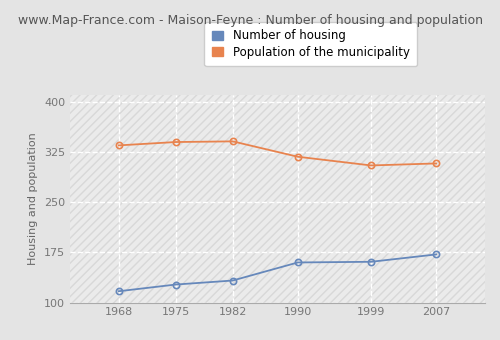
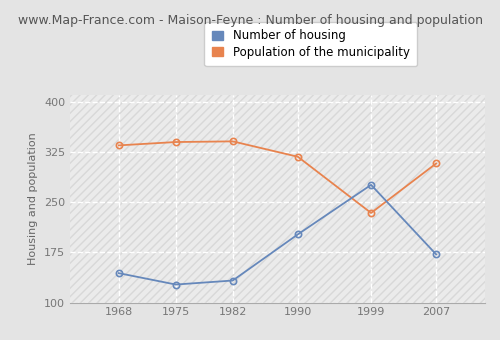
Number of housing/1968: 117 -> 144
Number of housing/1990: 160 -> 202
Number of housing/1999: 161 -> 276
Population of the municipality/1999: 305 -> 234
